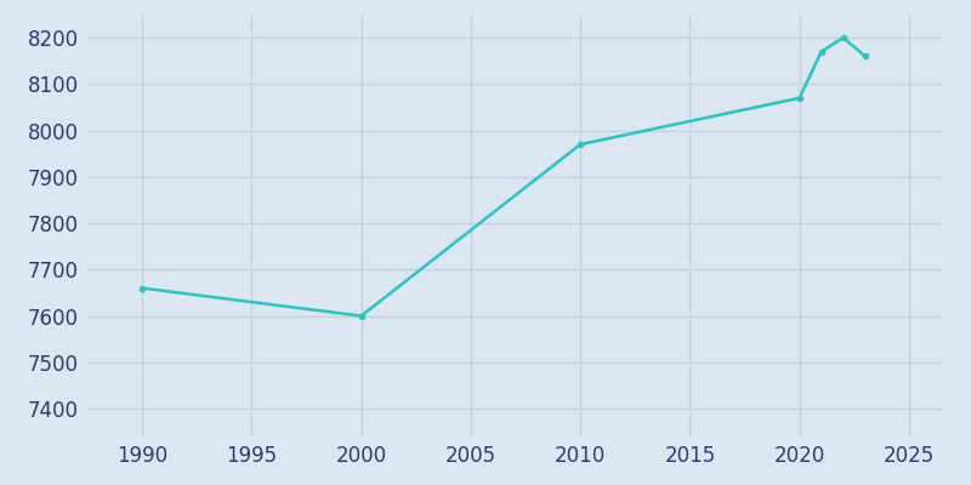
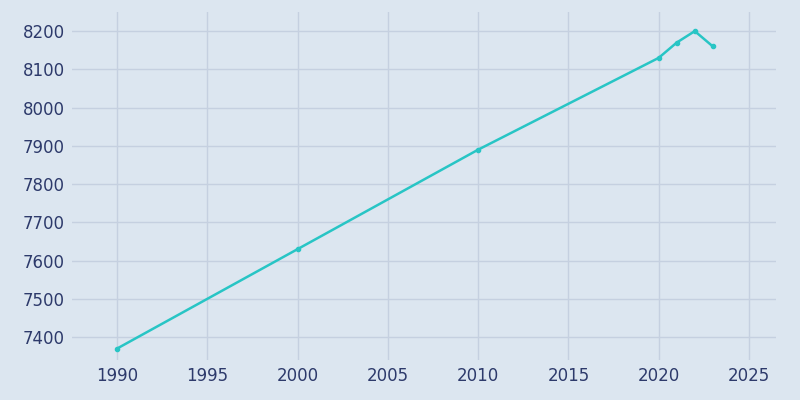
1990: 7660 -> 7370
2000: 7600 -> 7630
2010: 7970 -> 7890
2020: 8070 -> 8130
